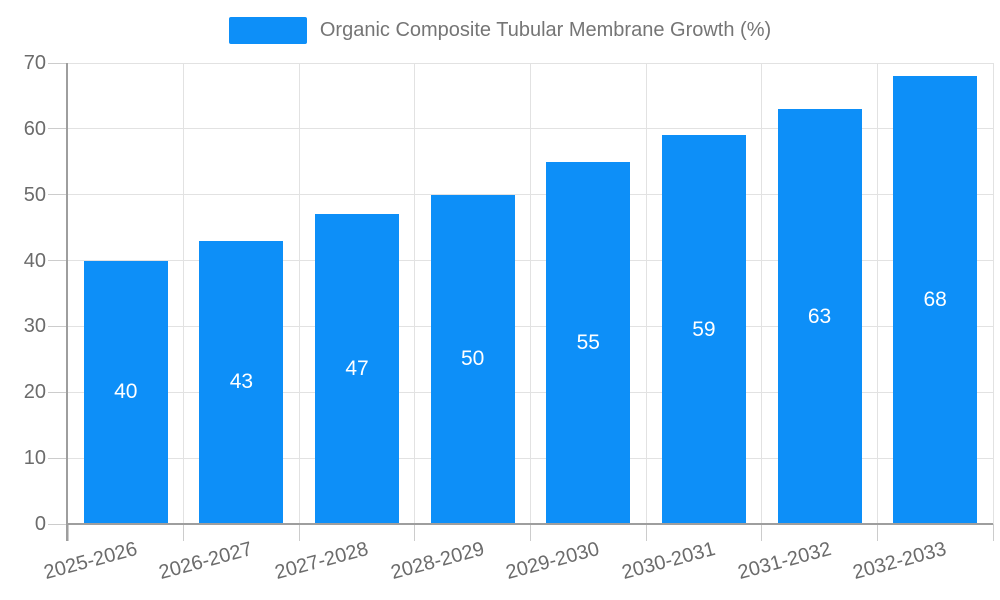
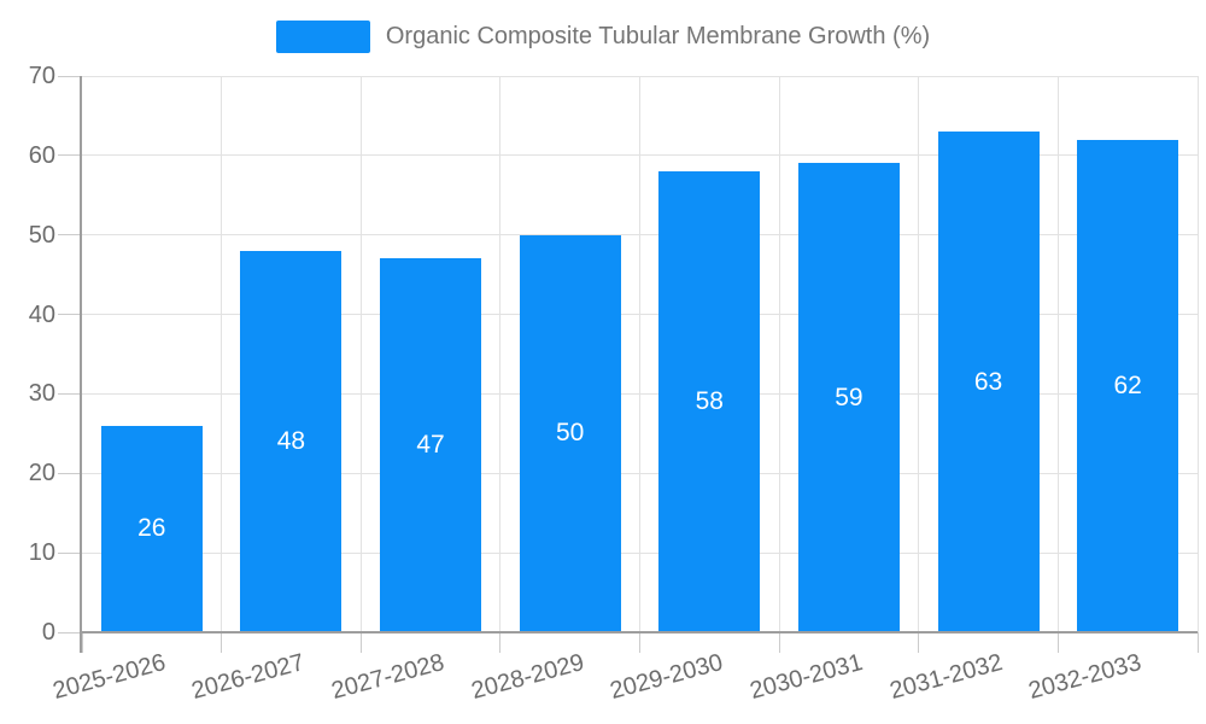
2025-2026: 40 -> 26
2026-2027: 43 -> 48
2029-2030: 55 -> 58
2032-2033: 68 -> 62
